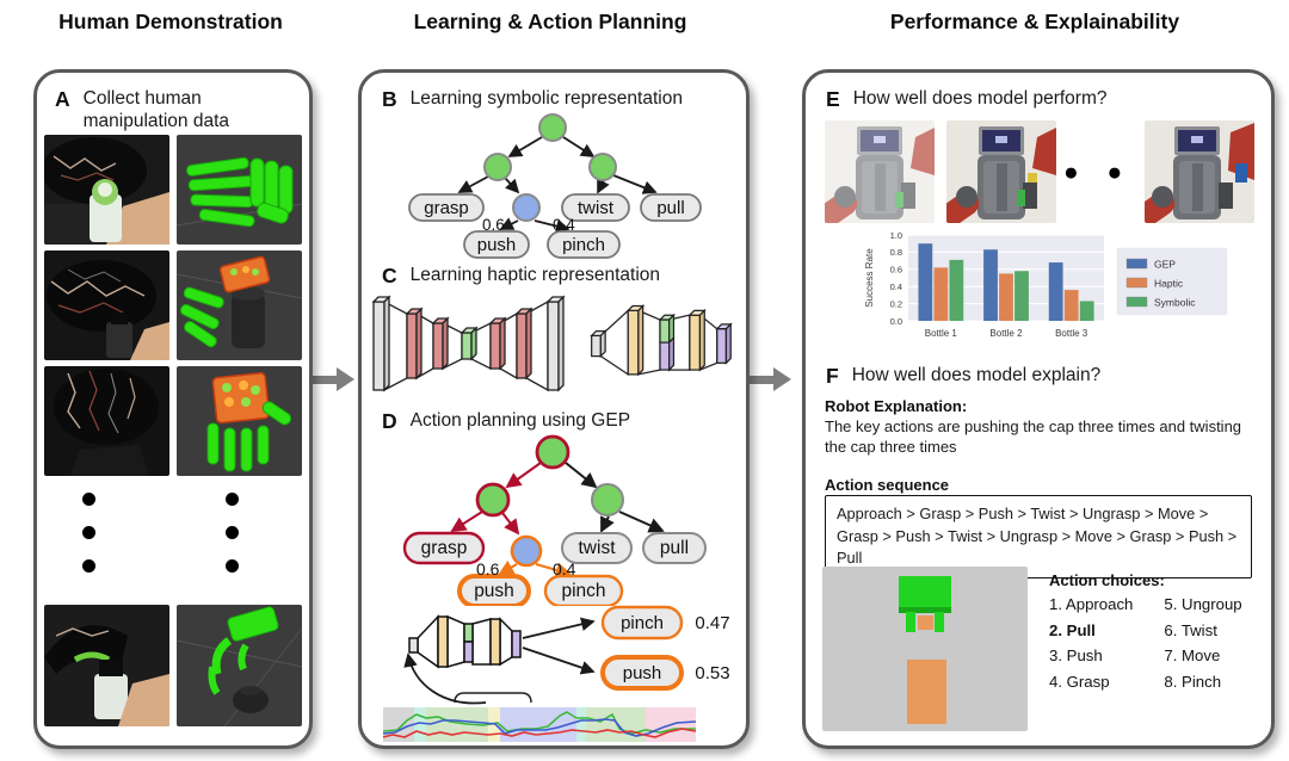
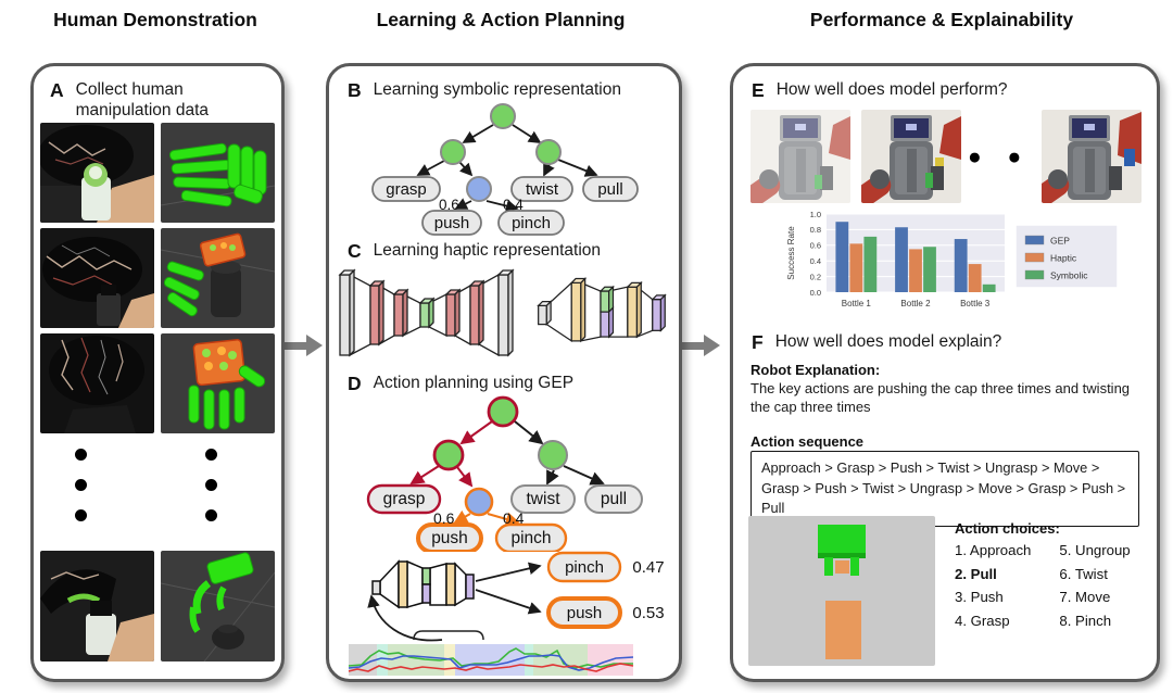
Symbolic/Bottle 3: 0.2 -> 0.1
